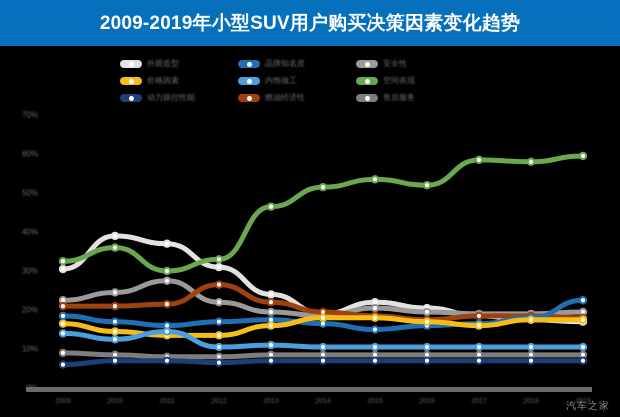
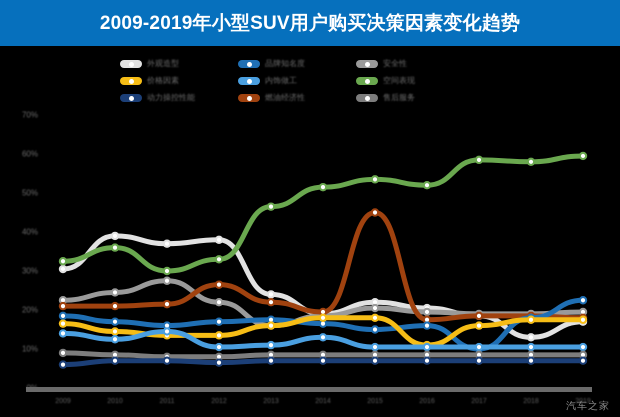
外观造型/2012: 31% -> 38%
安全性/2013: 20% -> 16%
内饰做工/2014: 10% -> 13%
燃油经济性/2015: 18% -> 45%
价格因素/2016: 17% -> 11%
品牌知名度/2017: 16% -> 10%
外观造型/2018: 18% -> 13%
